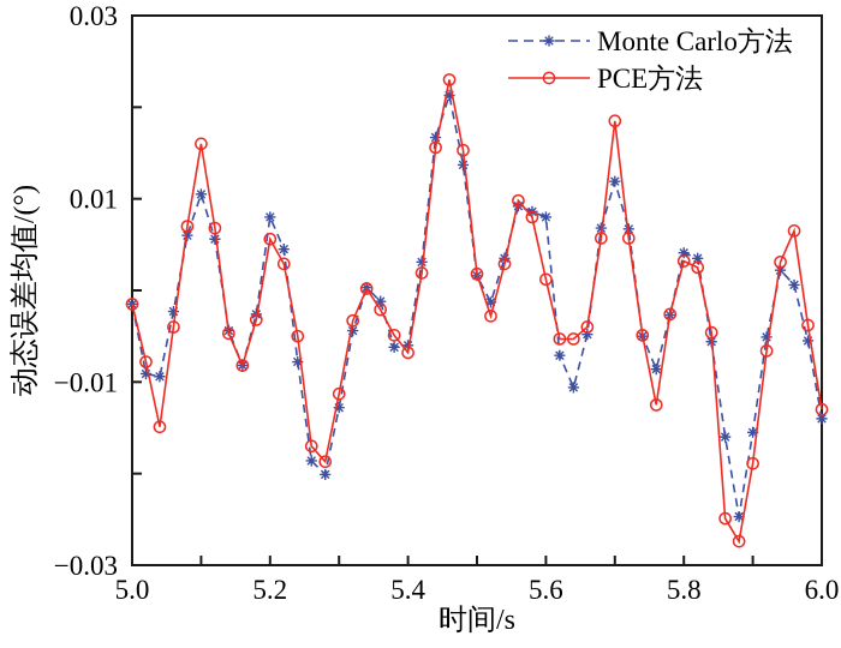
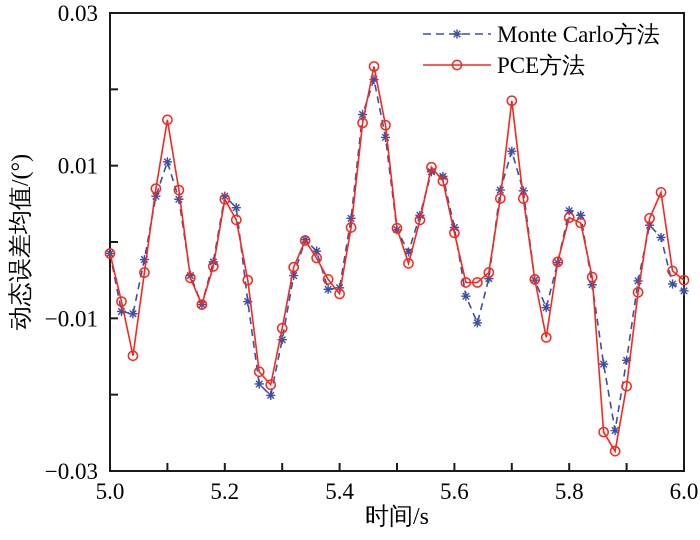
Monte Carlo方法/5.2: 0.008 -> 0.006
Monte Carlo方法/5.6: 0.008 -> 0.002
Monte Carlo方法/6.0: -0.014 -> -0.006
PCE方法/6.0: -0.013 -> -0.005
